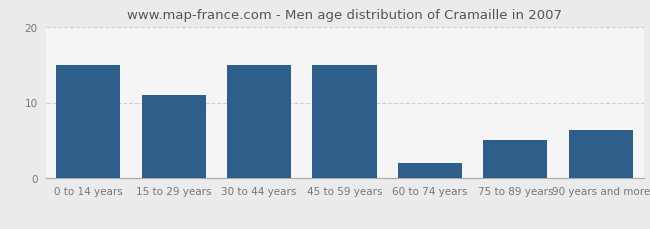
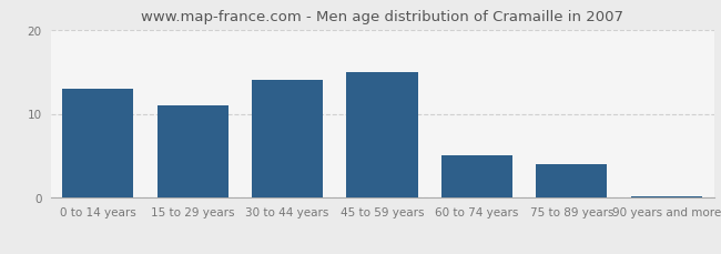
0 to 14 years: 15.0 -> 13.0
30 to 44 years: 15.0 -> 14.0
60 to 74 years: 2.0 -> 5.0
75 to 89 years: 5.0 -> 4.0
90 years and more: 6.4 -> 0.2
